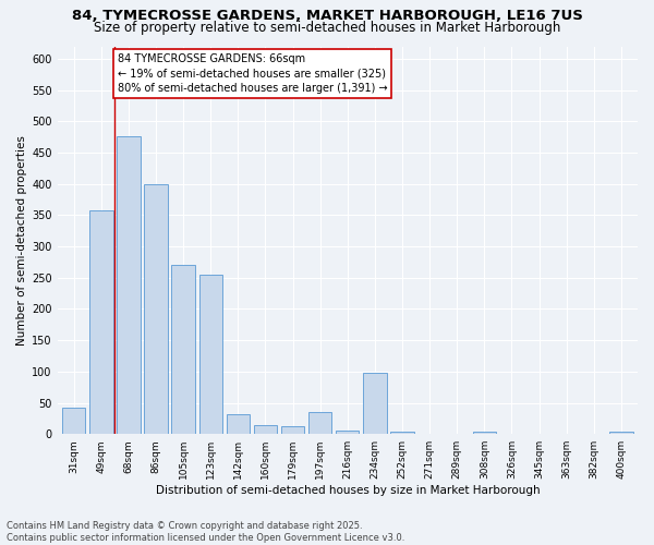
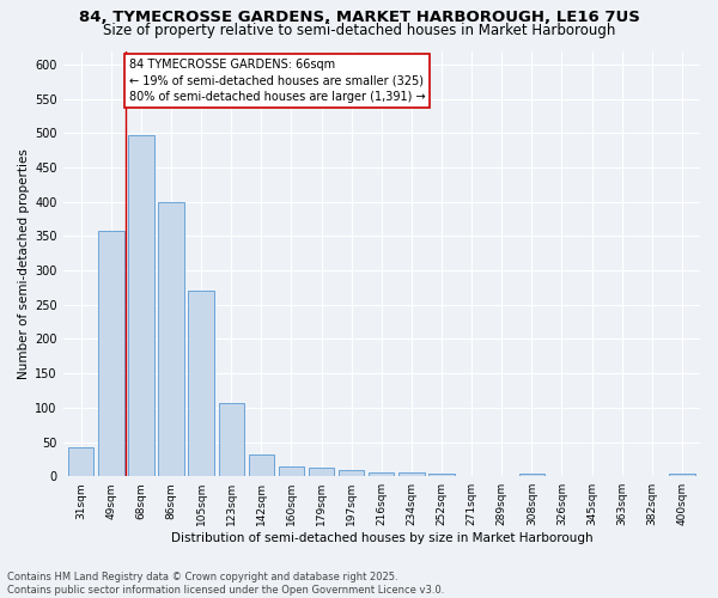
68sqm: 476 -> 497
123sqm: 254 -> 107
197sqm: 36 -> 9
234sqm: 98 -> 5
